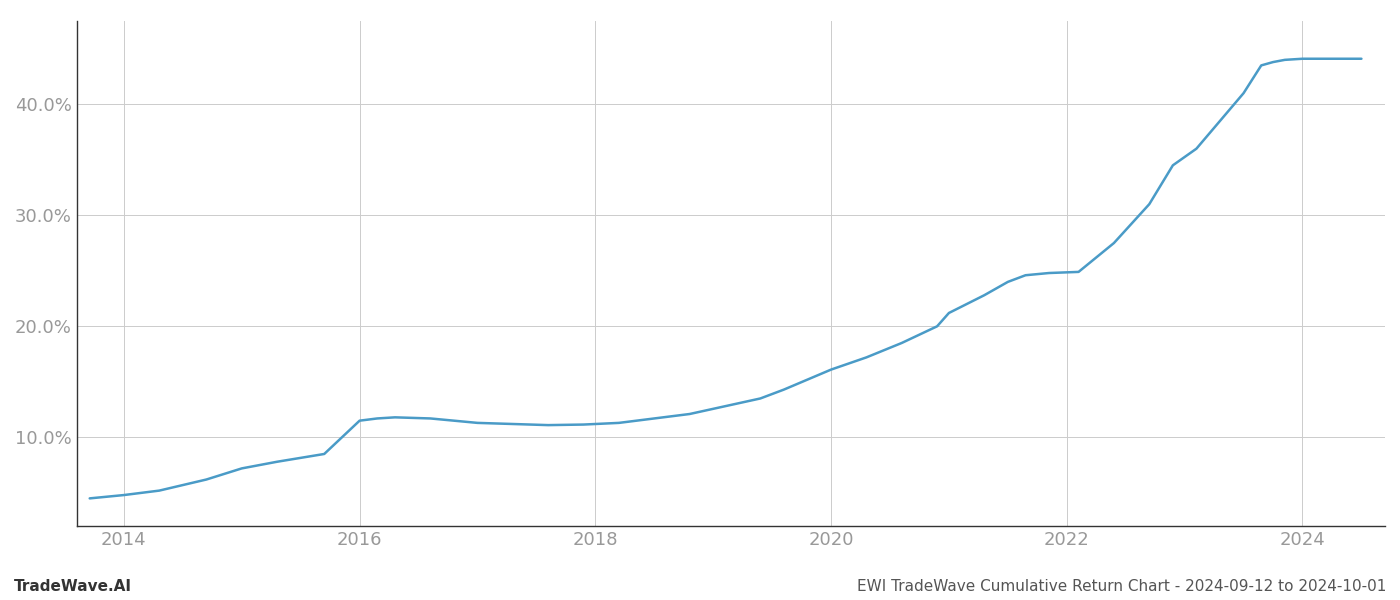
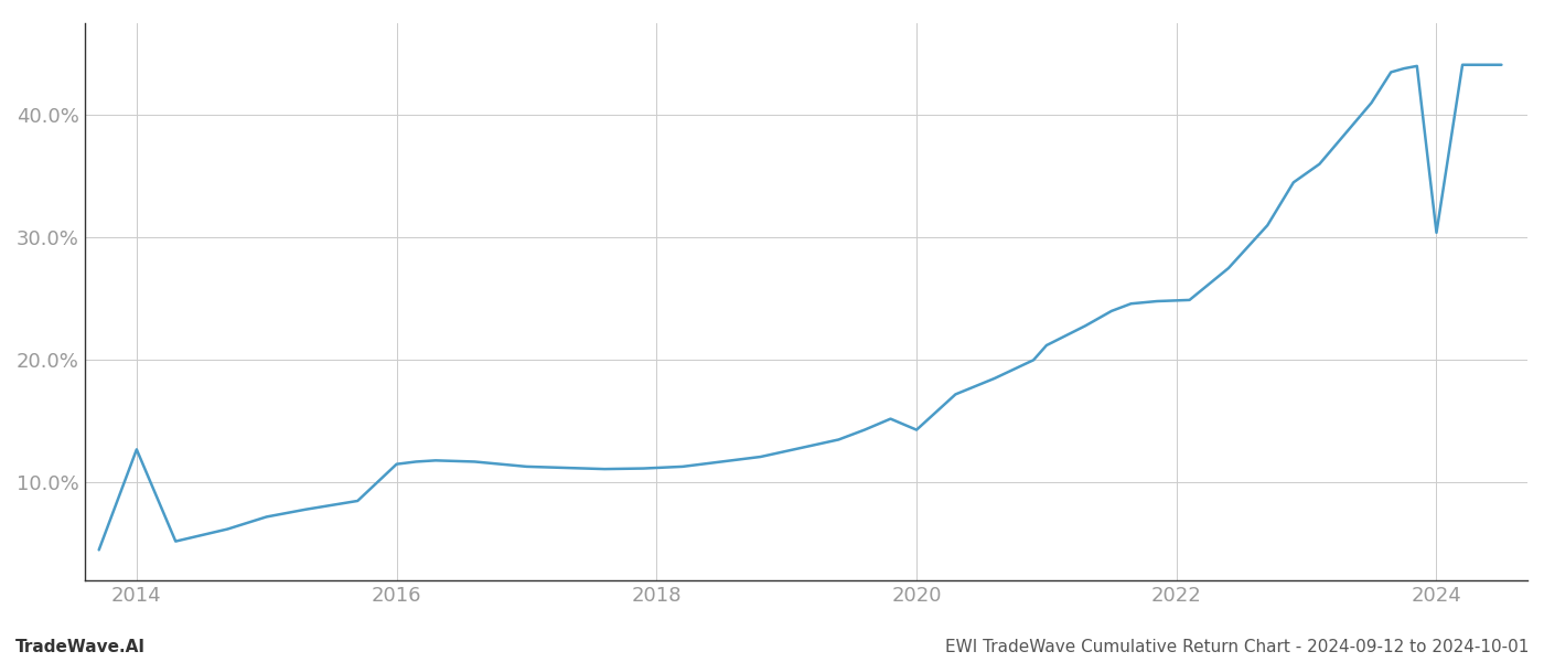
2014: 4.8% -> 12.7%
2020: 16.1% -> 14.3%
2024: 44.1% -> 30.4%
